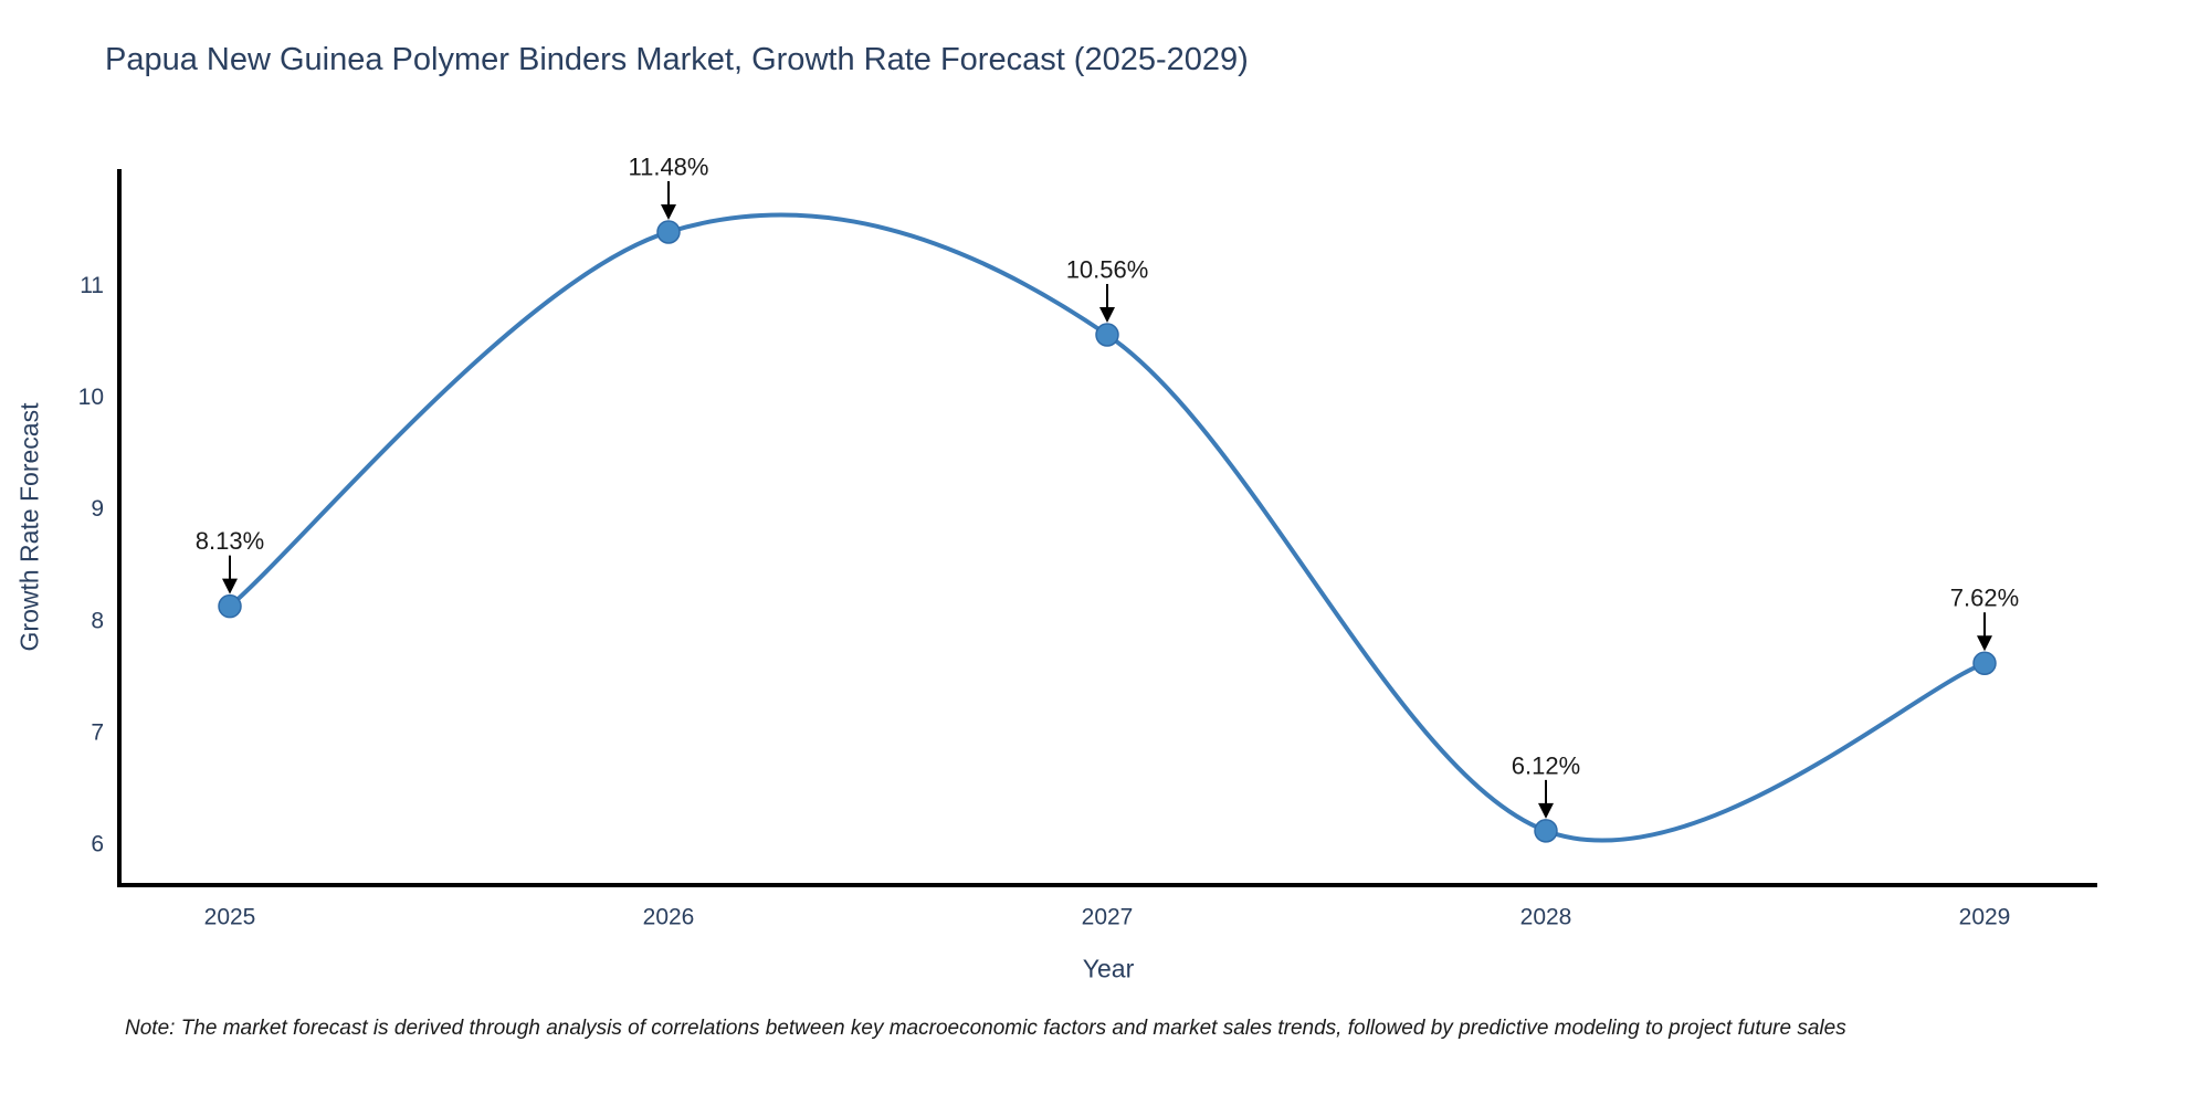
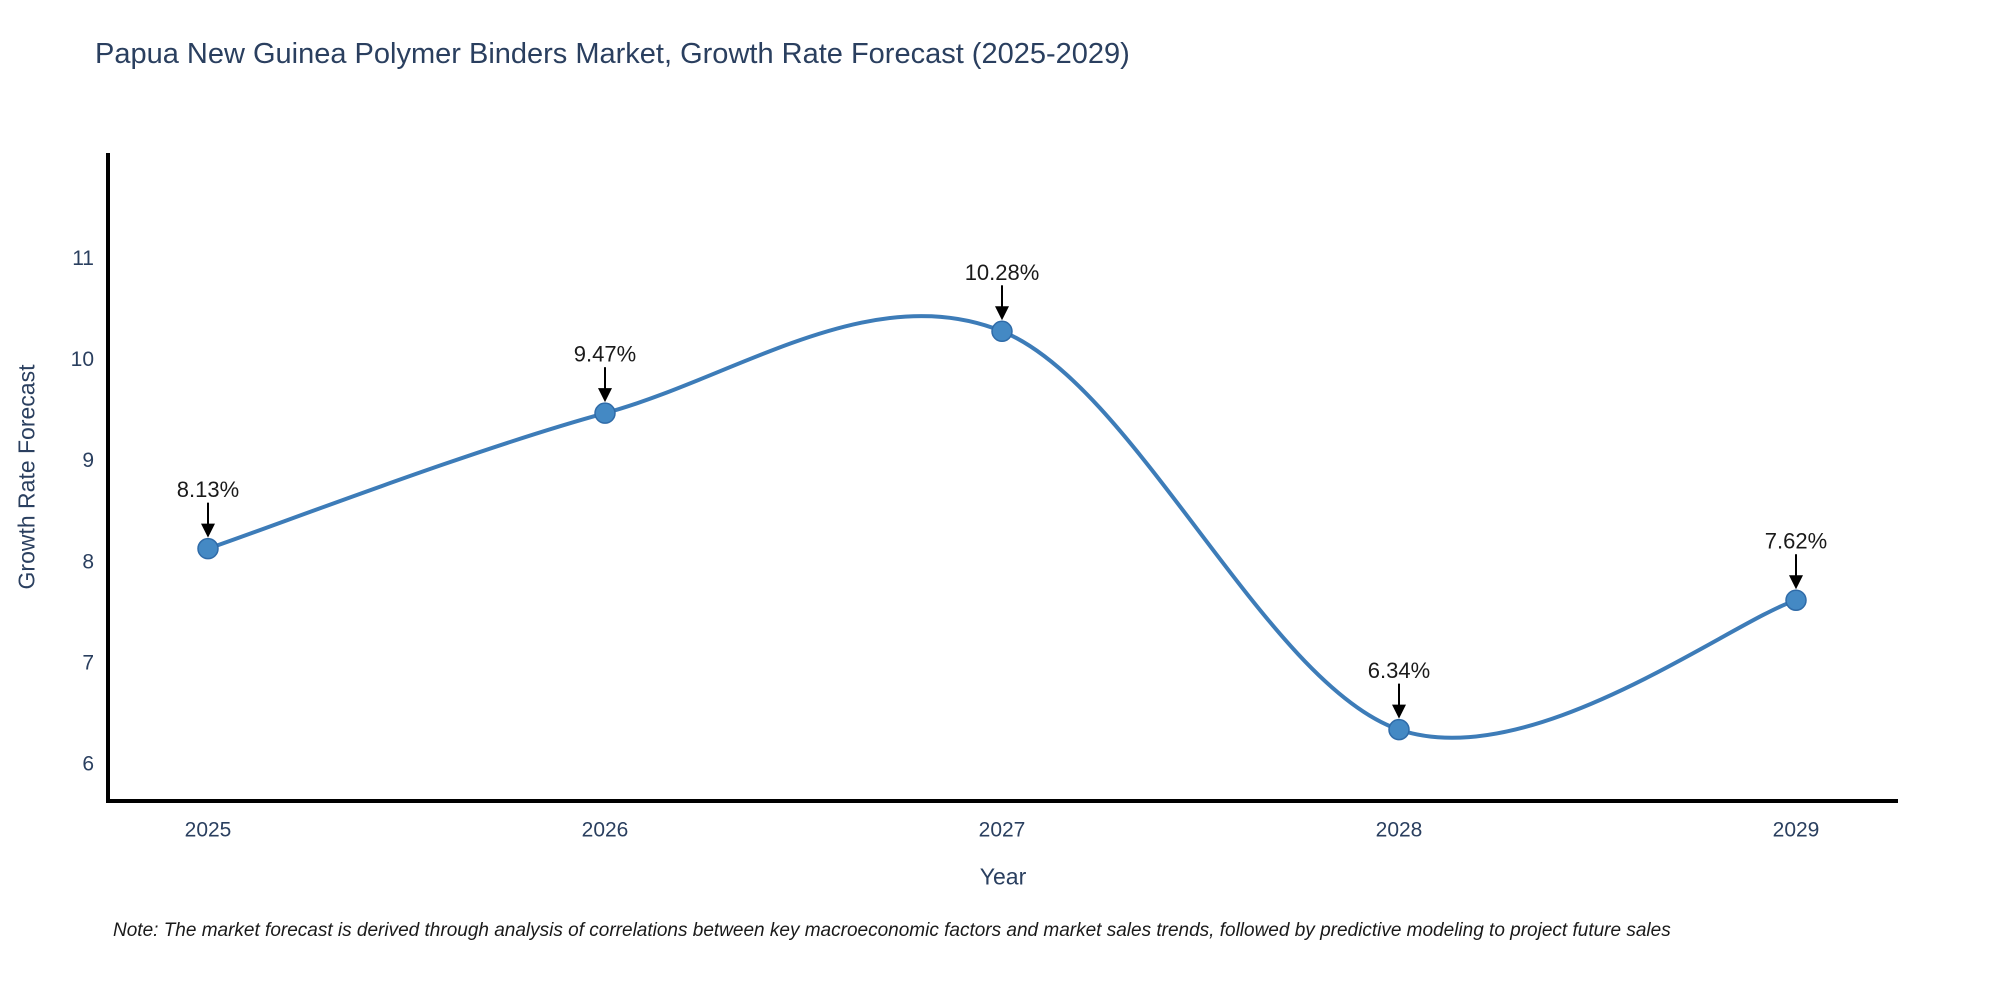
2026: 11.48% -> 9.47%
2027: 10.56% -> 10.28%
2028: 6.12% -> 6.34%
